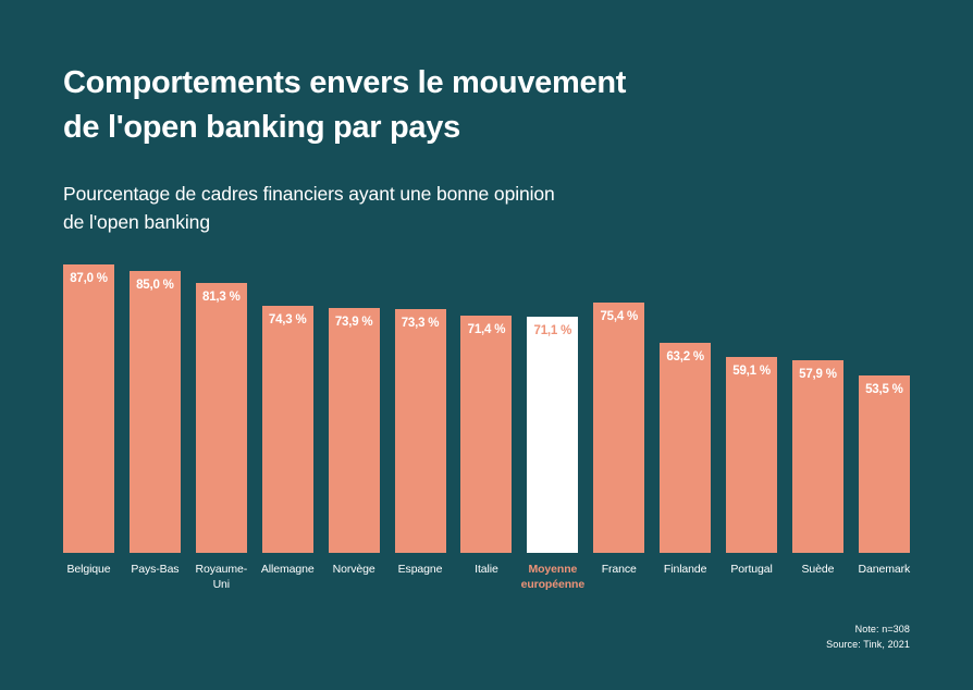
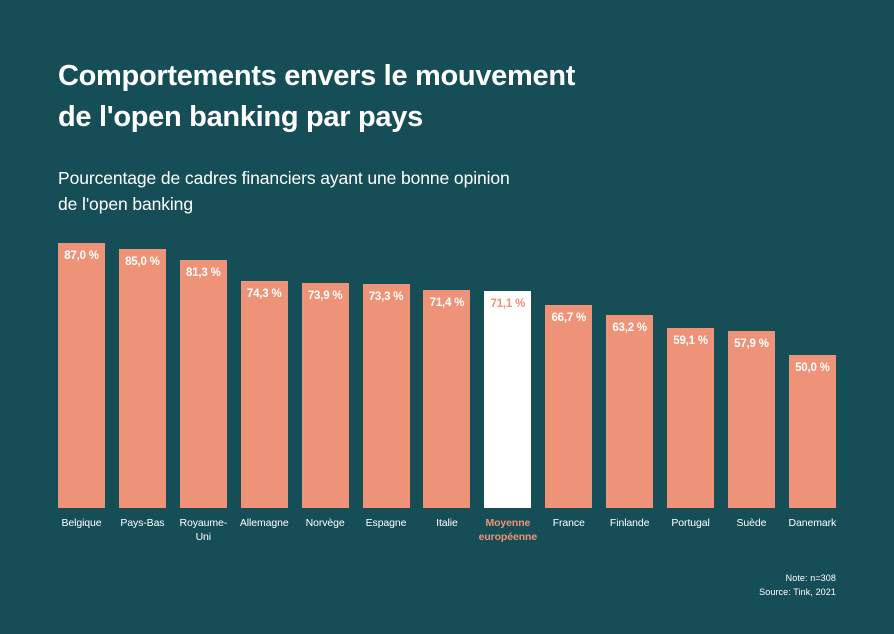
France: 75,4 -> 66,7
Danemark: 53,5 -> 50,0
